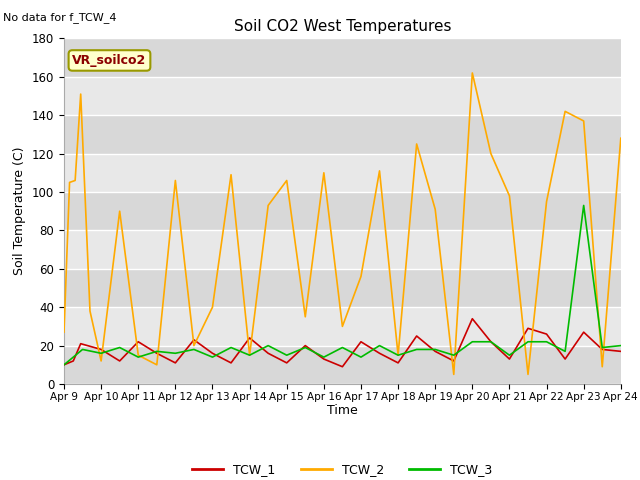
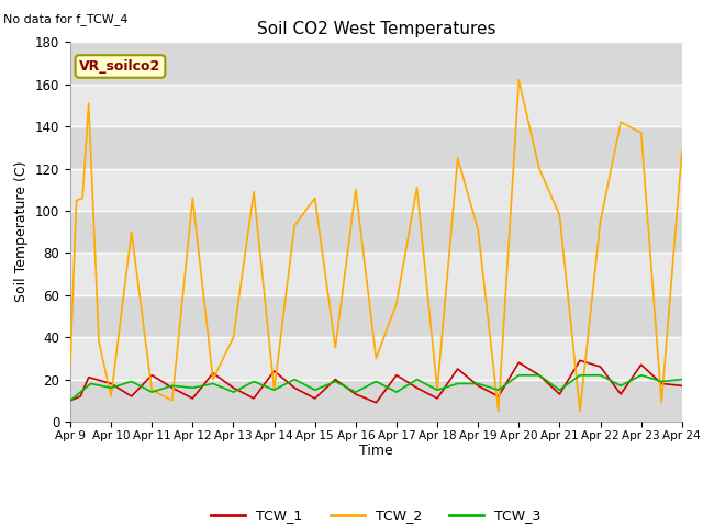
TCW_1/Apr 20: 34 -> 28
TCW_3/Apr 23: 93 -> 22
